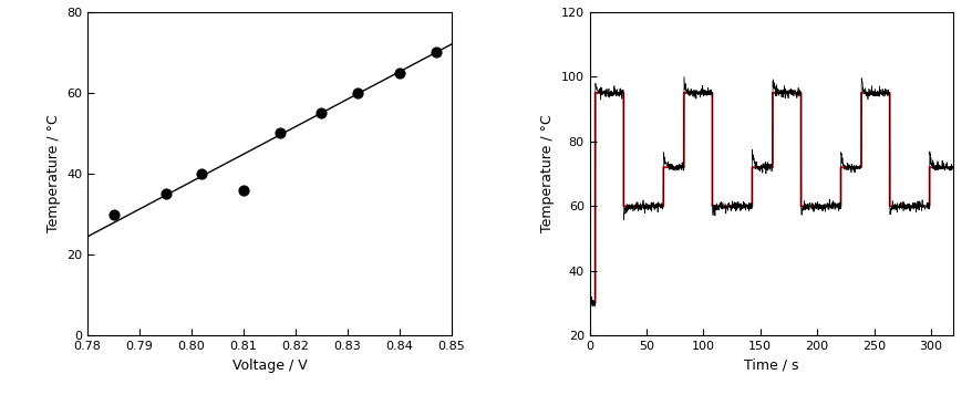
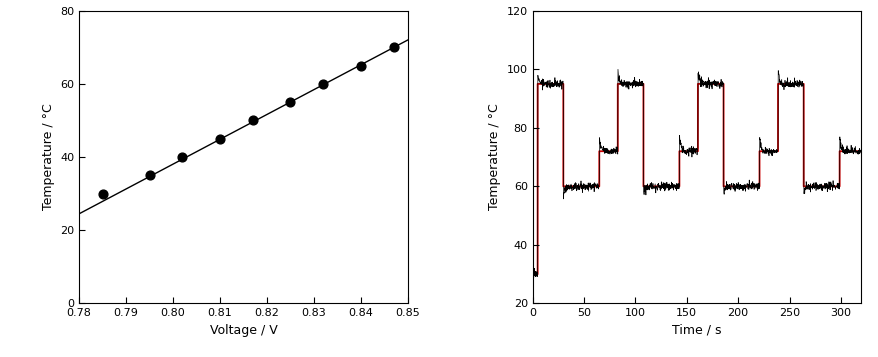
0.81: 36 -> 45
